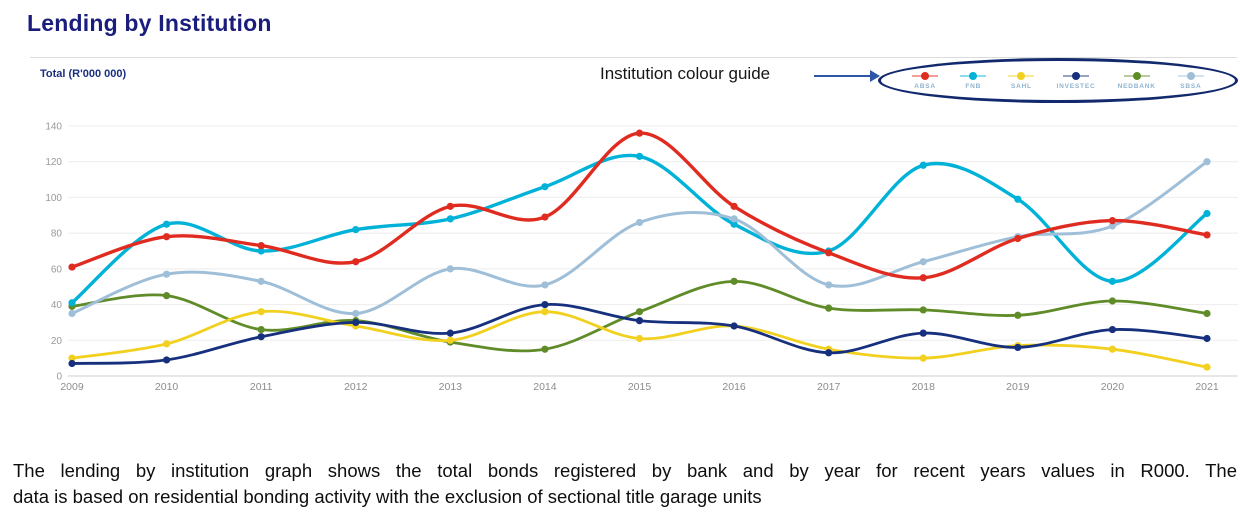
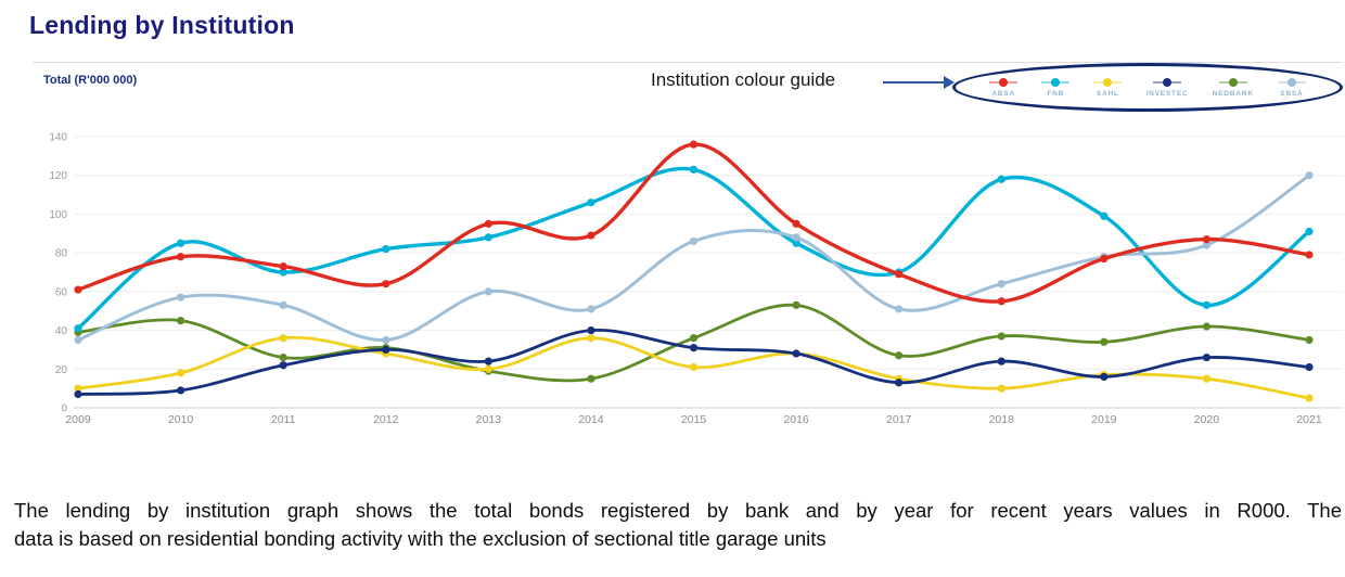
NEDBANK/2017: 38 -> 27
